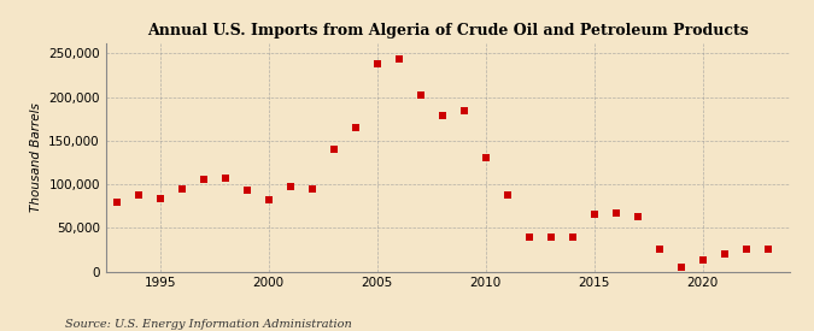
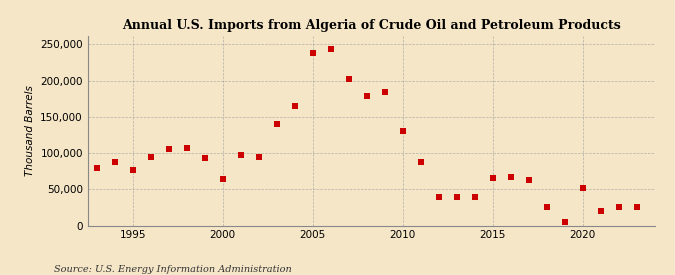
1995: 84,000 -> 76,000
2000: 82,000 -> 64,000
2020: 13,000 -> 52,000
